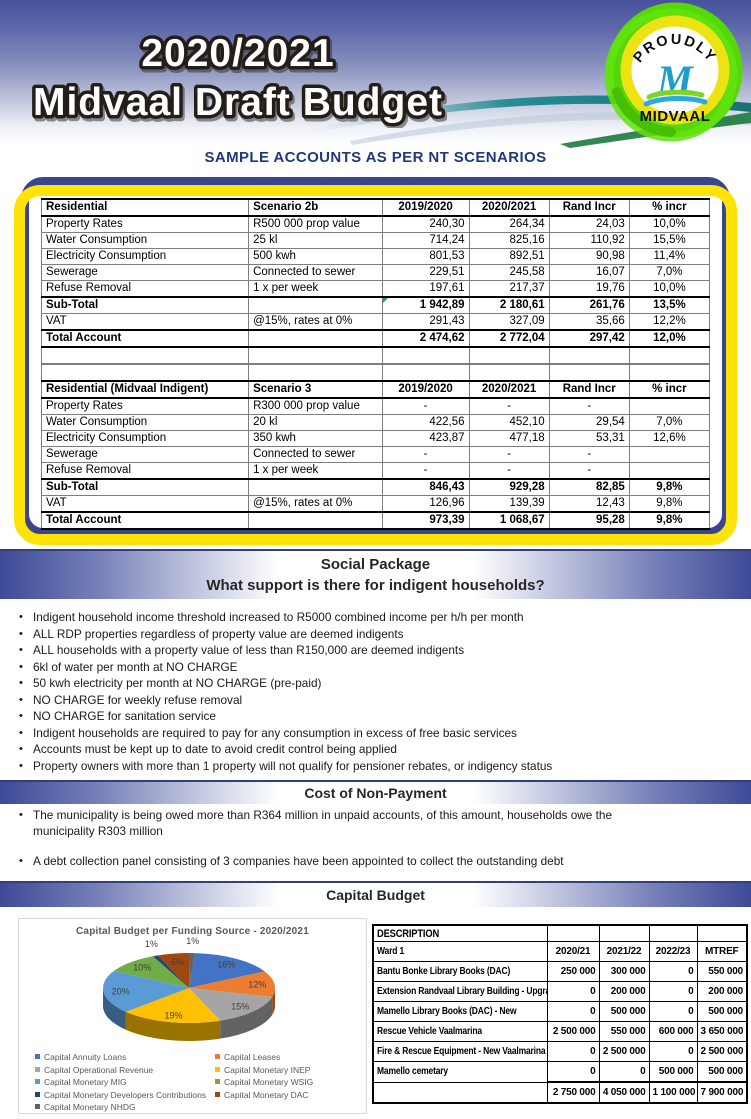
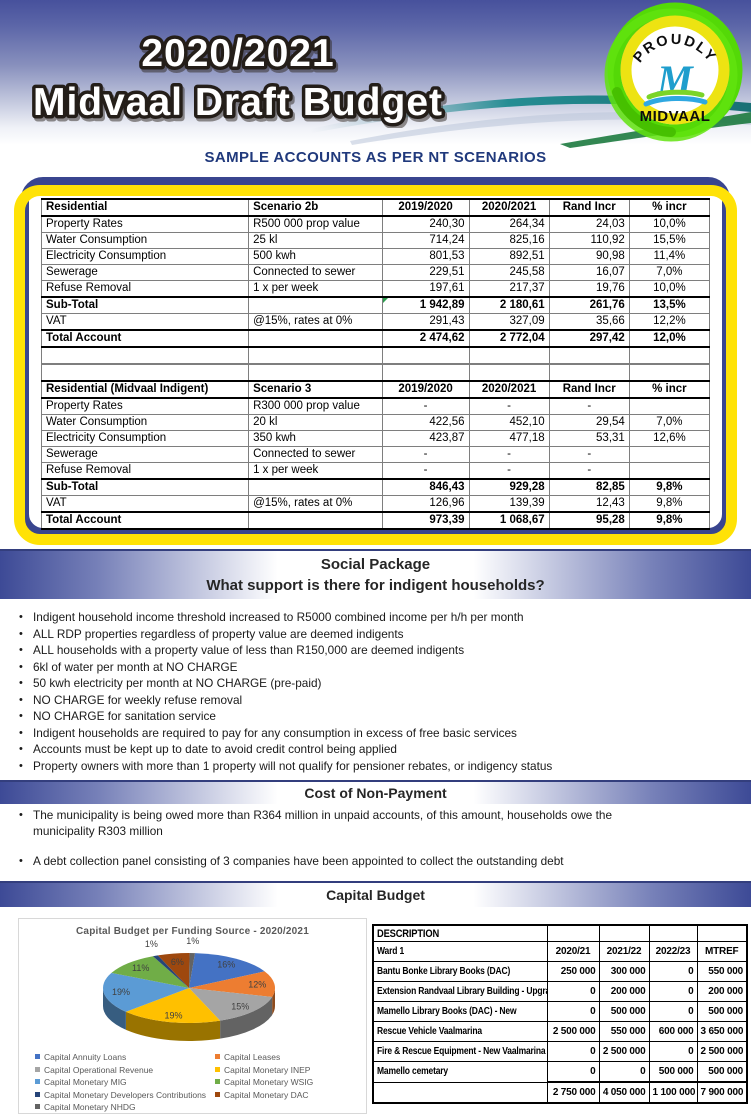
Capital Monetary MIG: 20% -> 19%
Capital Monetary WSIG: 10% -> 11%
